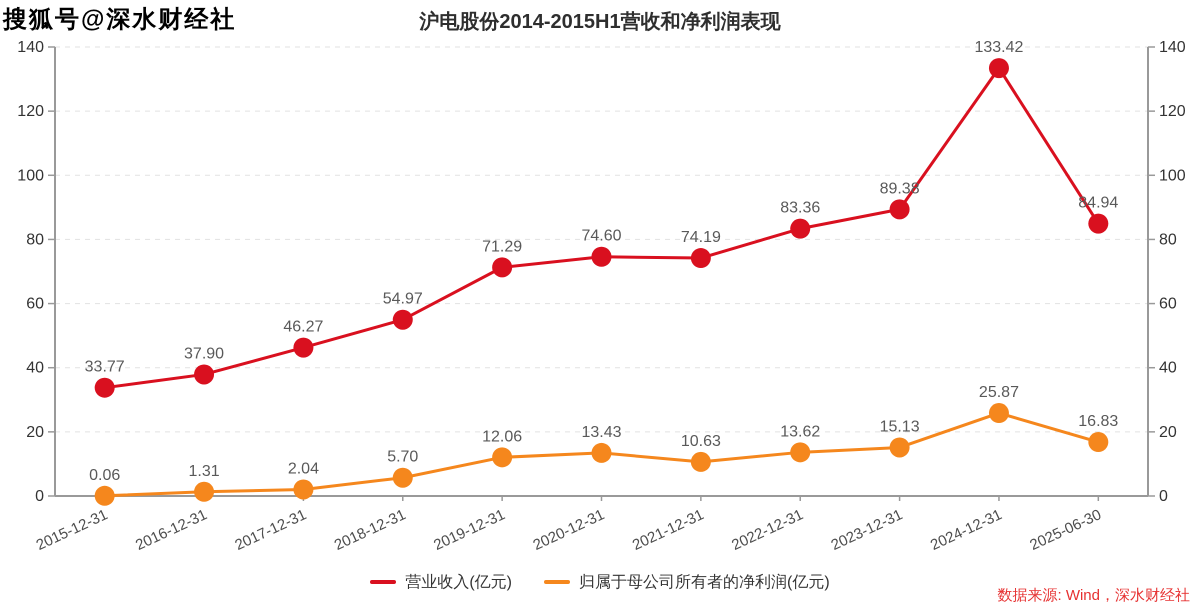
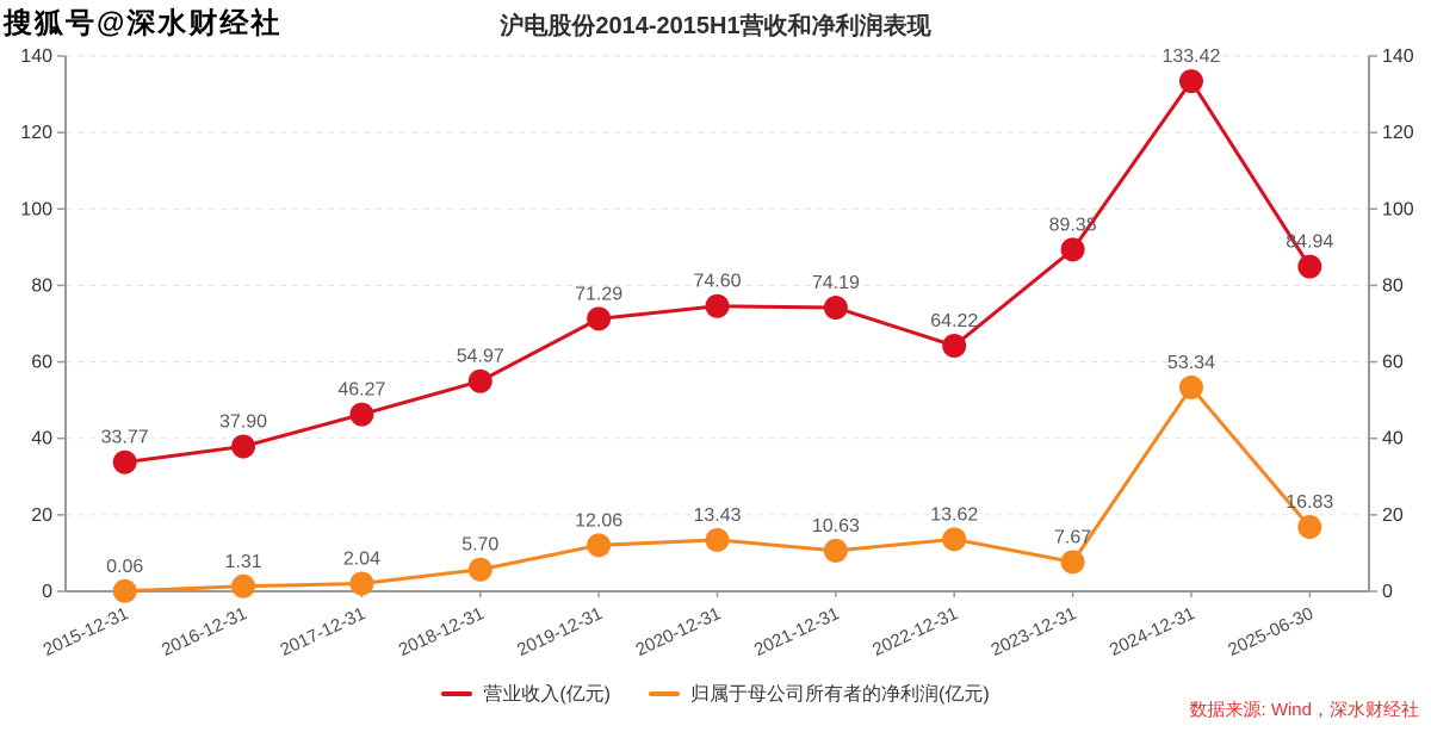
营业收入(亿元)/2022-12-31: 83.36 -> 64.22
归属于母公司所有者的净利润(亿元)/2023-12-31: 15.13 -> 7.67
归属于母公司所有者的净利润(亿元)/2024-12-31: 25.87 -> 53.34
